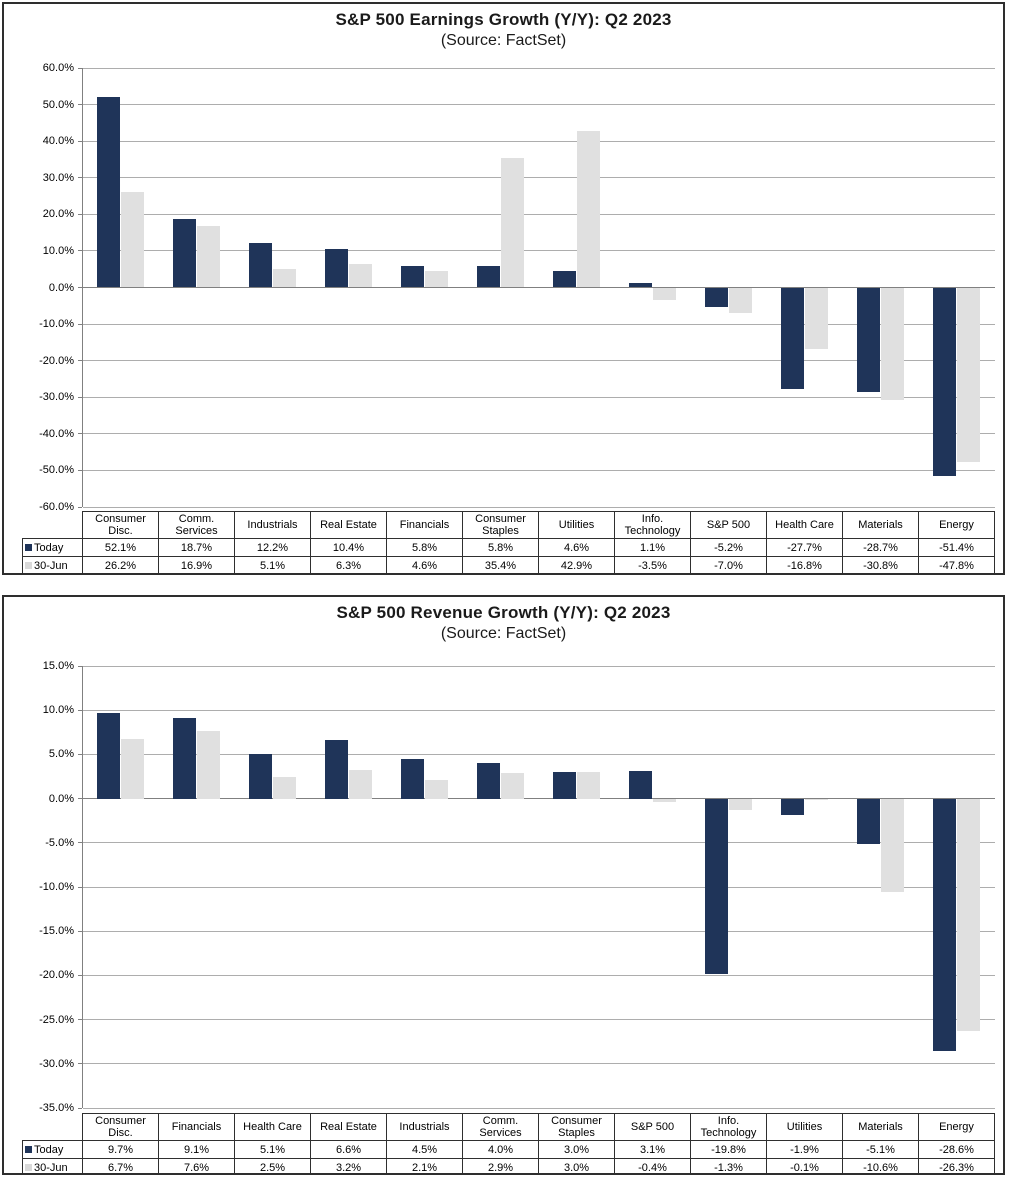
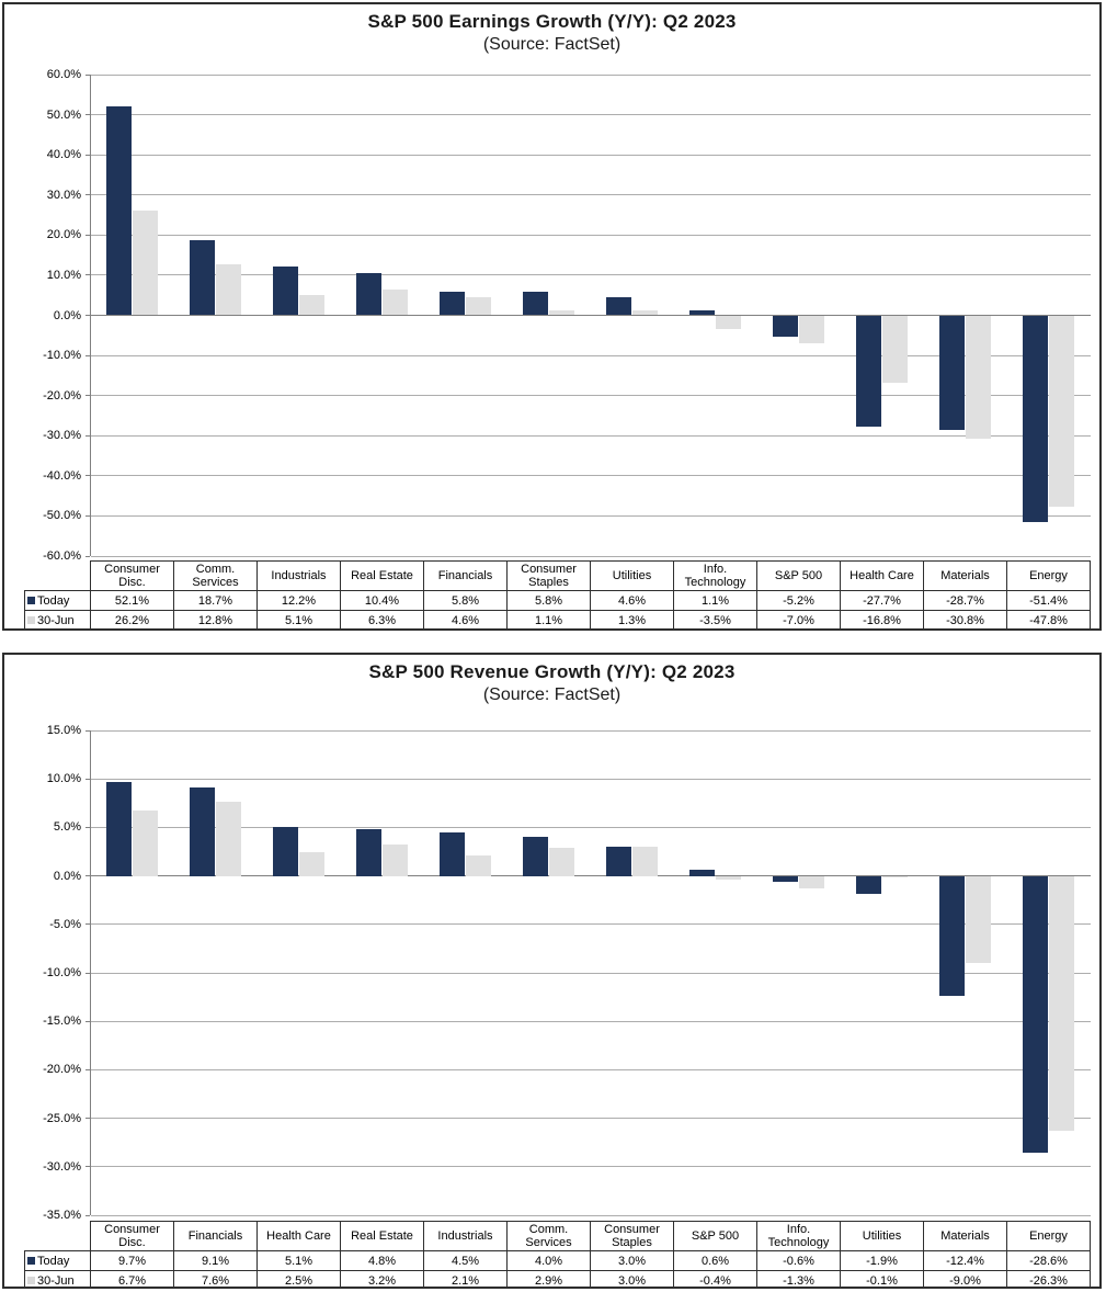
S&P 500 Earnings Growth (Y/Y): Q2 2023/30-Jun/Comm. Services: 16.9% -> 12.8%
S&P 500 Earnings Growth (Y/Y): Q2 2023/30-Jun/Consumer Staples: 35.4% -> 1.1%
S&P 500 Earnings Growth (Y/Y): Q2 2023/30-Jun/Utilities: 42.9% -> 1.3%
S&P 500 Revenue Growth (Y/Y): Q2 2023/Today/Real Estate: 6.6% -> 4.8%
S&P 500 Revenue Growth (Y/Y): Q2 2023/Today/S&P 500: 3.1% -> 0.6%
S&P 500 Revenue Growth (Y/Y): Q2 2023/Today/Info. Technology: -19.8% -> -0.6%
S&P 500 Revenue Growth (Y/Y): Q2 2023/Today/Materials: -5.1% -> -12.4%
S&P 500 Revenue Growth (Y/Y): Q2 2023/30-Jun/Materials: -10.6% -> -9.0%
